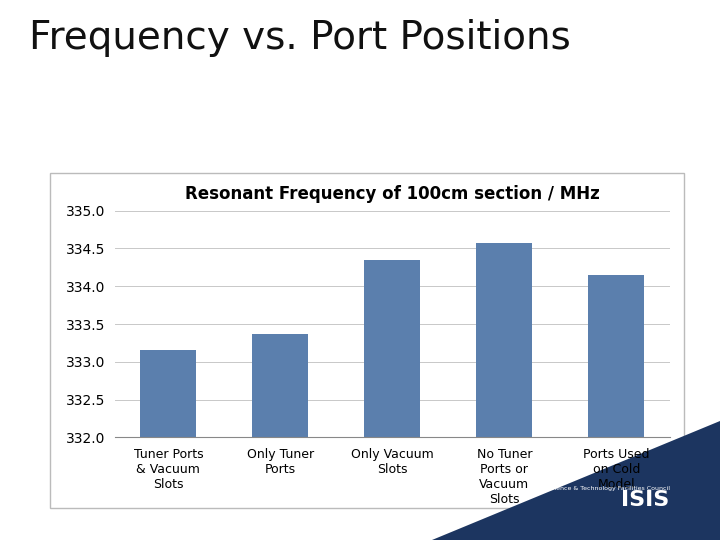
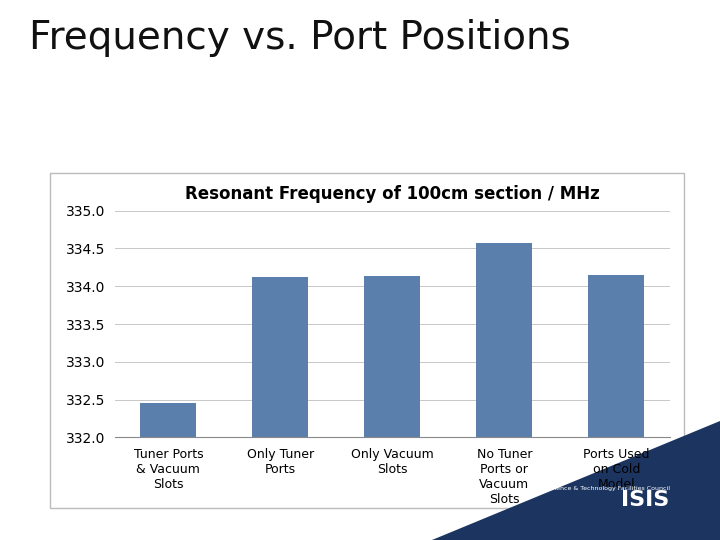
Tuner Ports & Vacuum Slots: 333.15 -> 332.46
Only Tuner Ports: 333.37 -> 334.12
Only Vacuum Slots: 334.35 -> 334.14
